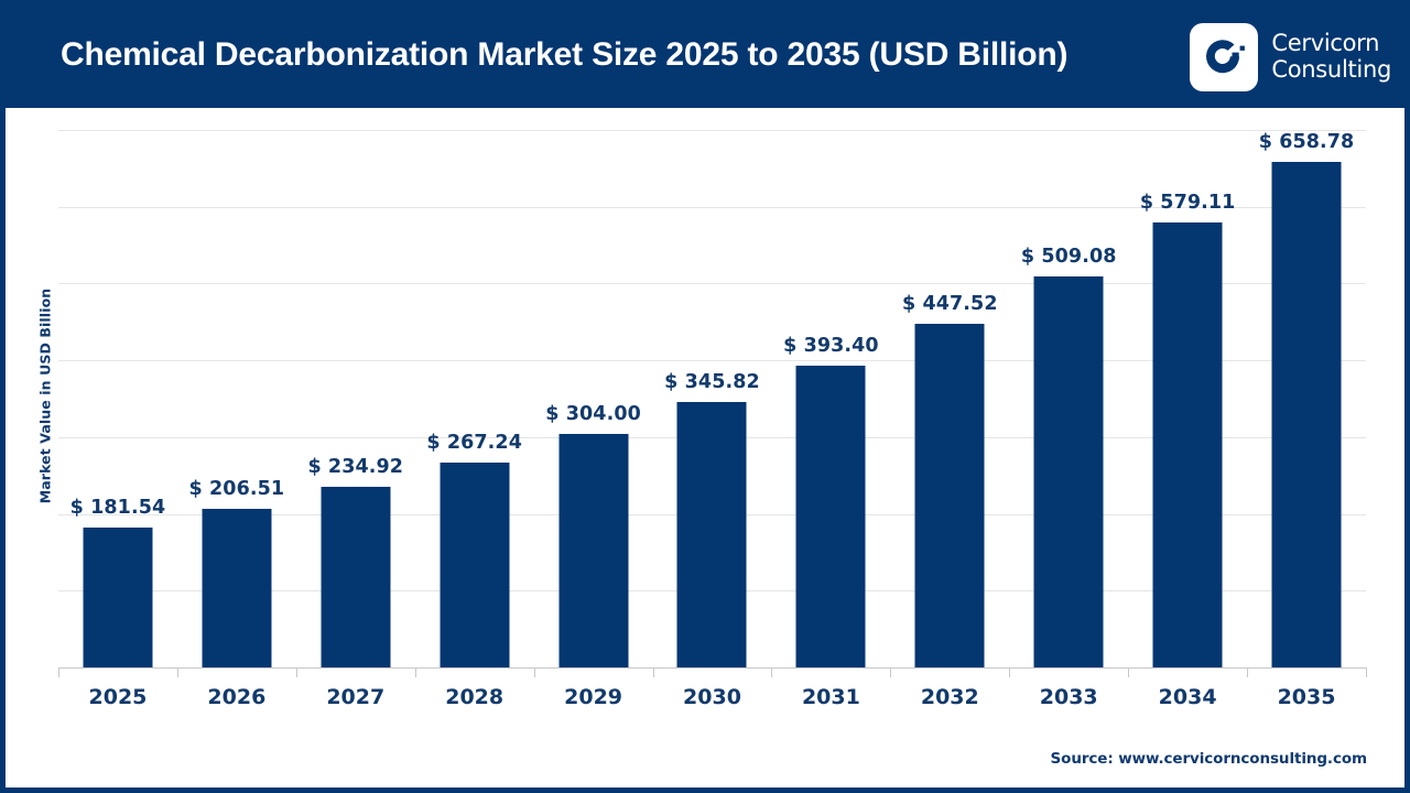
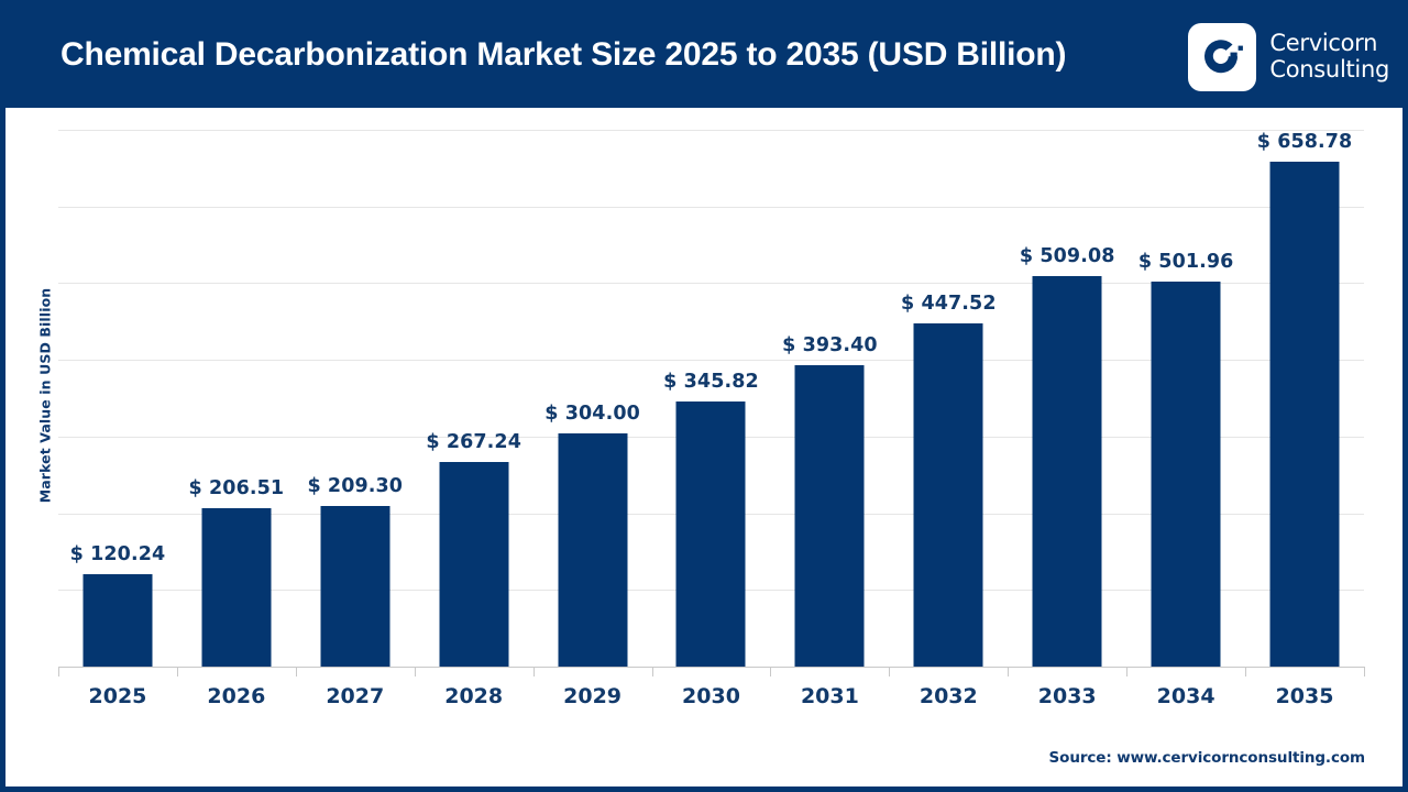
2025: 181.54 -> 120.24
2027: 234.92 -> 209.30
2034: 579.11 -> 501.96
